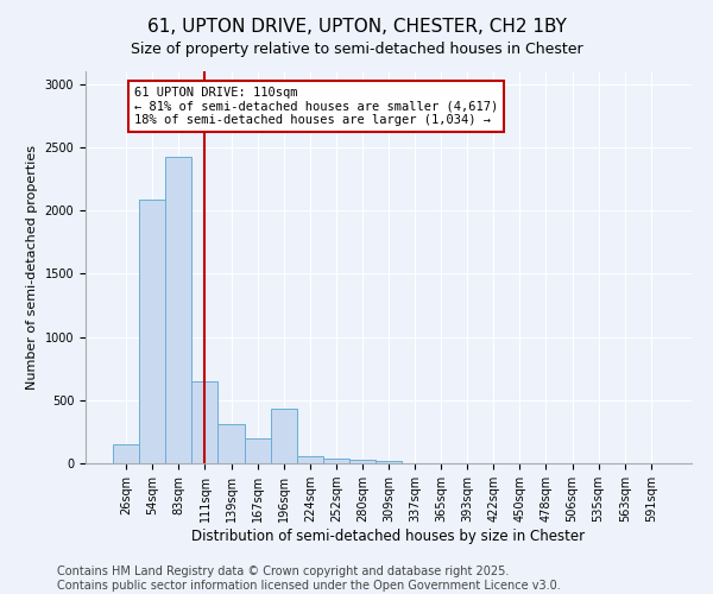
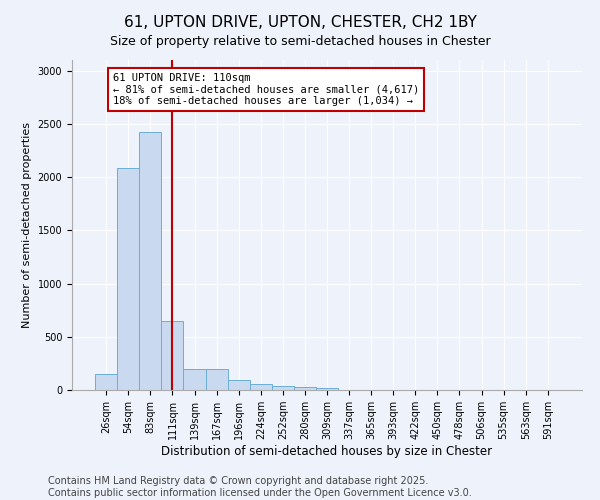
139sqm: 310 -> 200
196sqm: 430 -> 90
